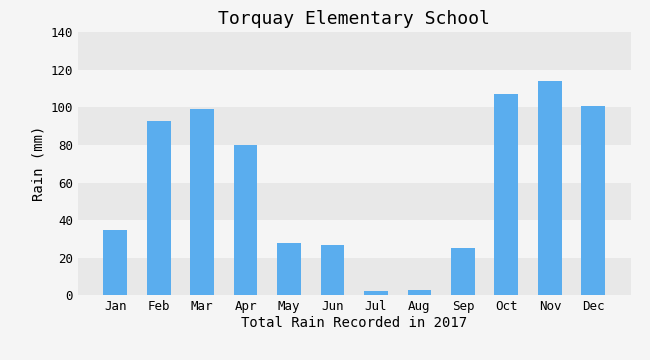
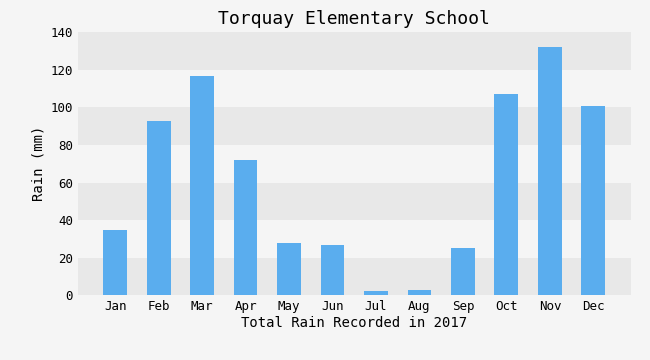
Mar: 99 -> 117
Apr: 80 -> 72
Nov: 114 -> 132
